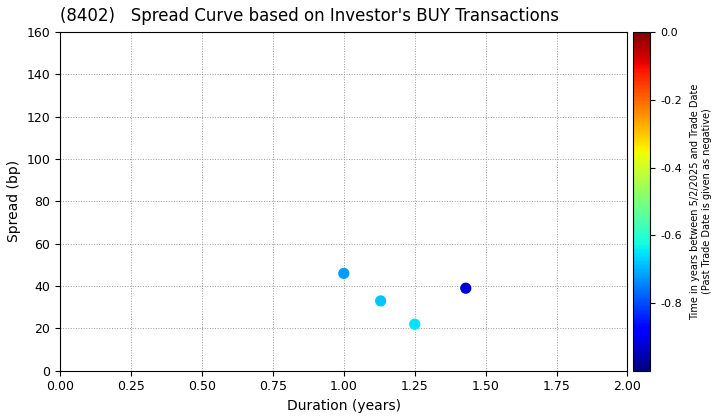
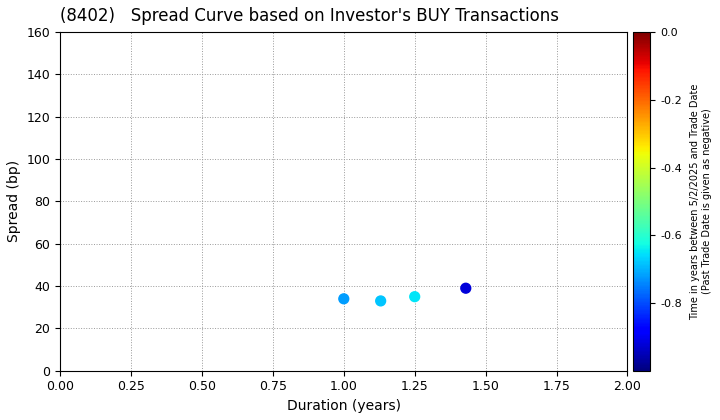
1.00: 46 -> 34
1.25: 22 -> 35
